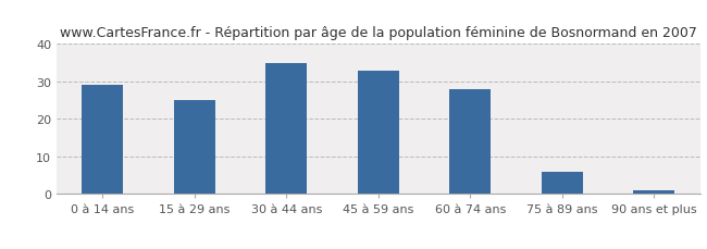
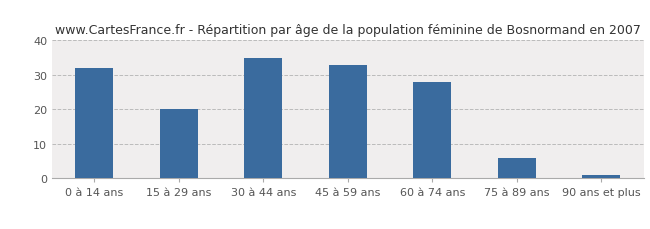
0 à 14 ans: 29 -> 32
15 à 29 ans: 25 -> 20
